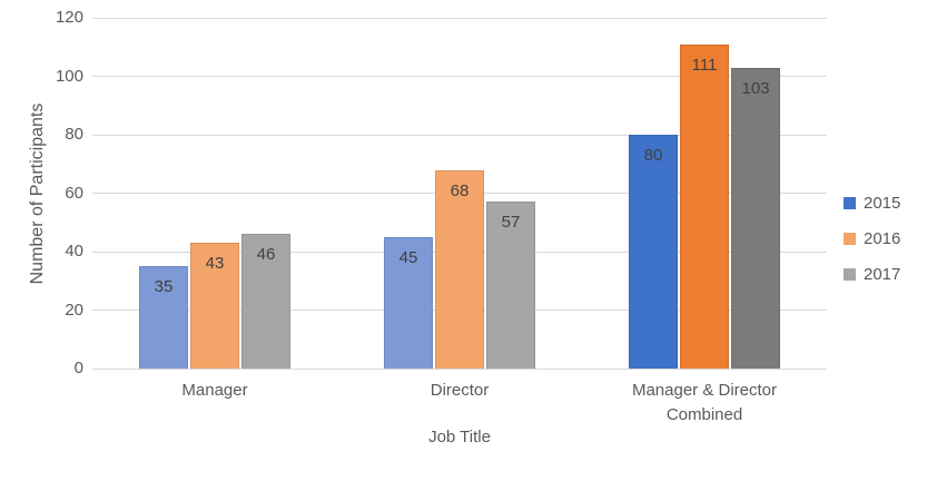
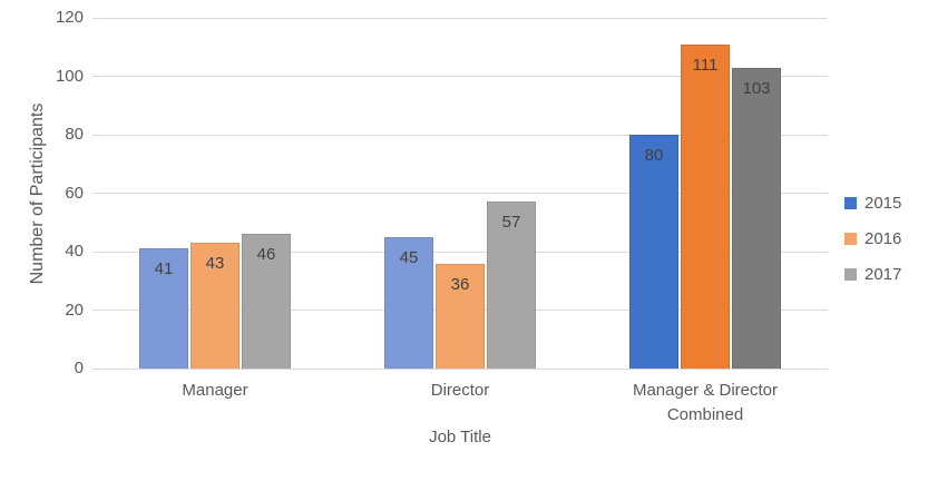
2015/Manager: 35 -> 41
2016/Director: 68 -> 36
